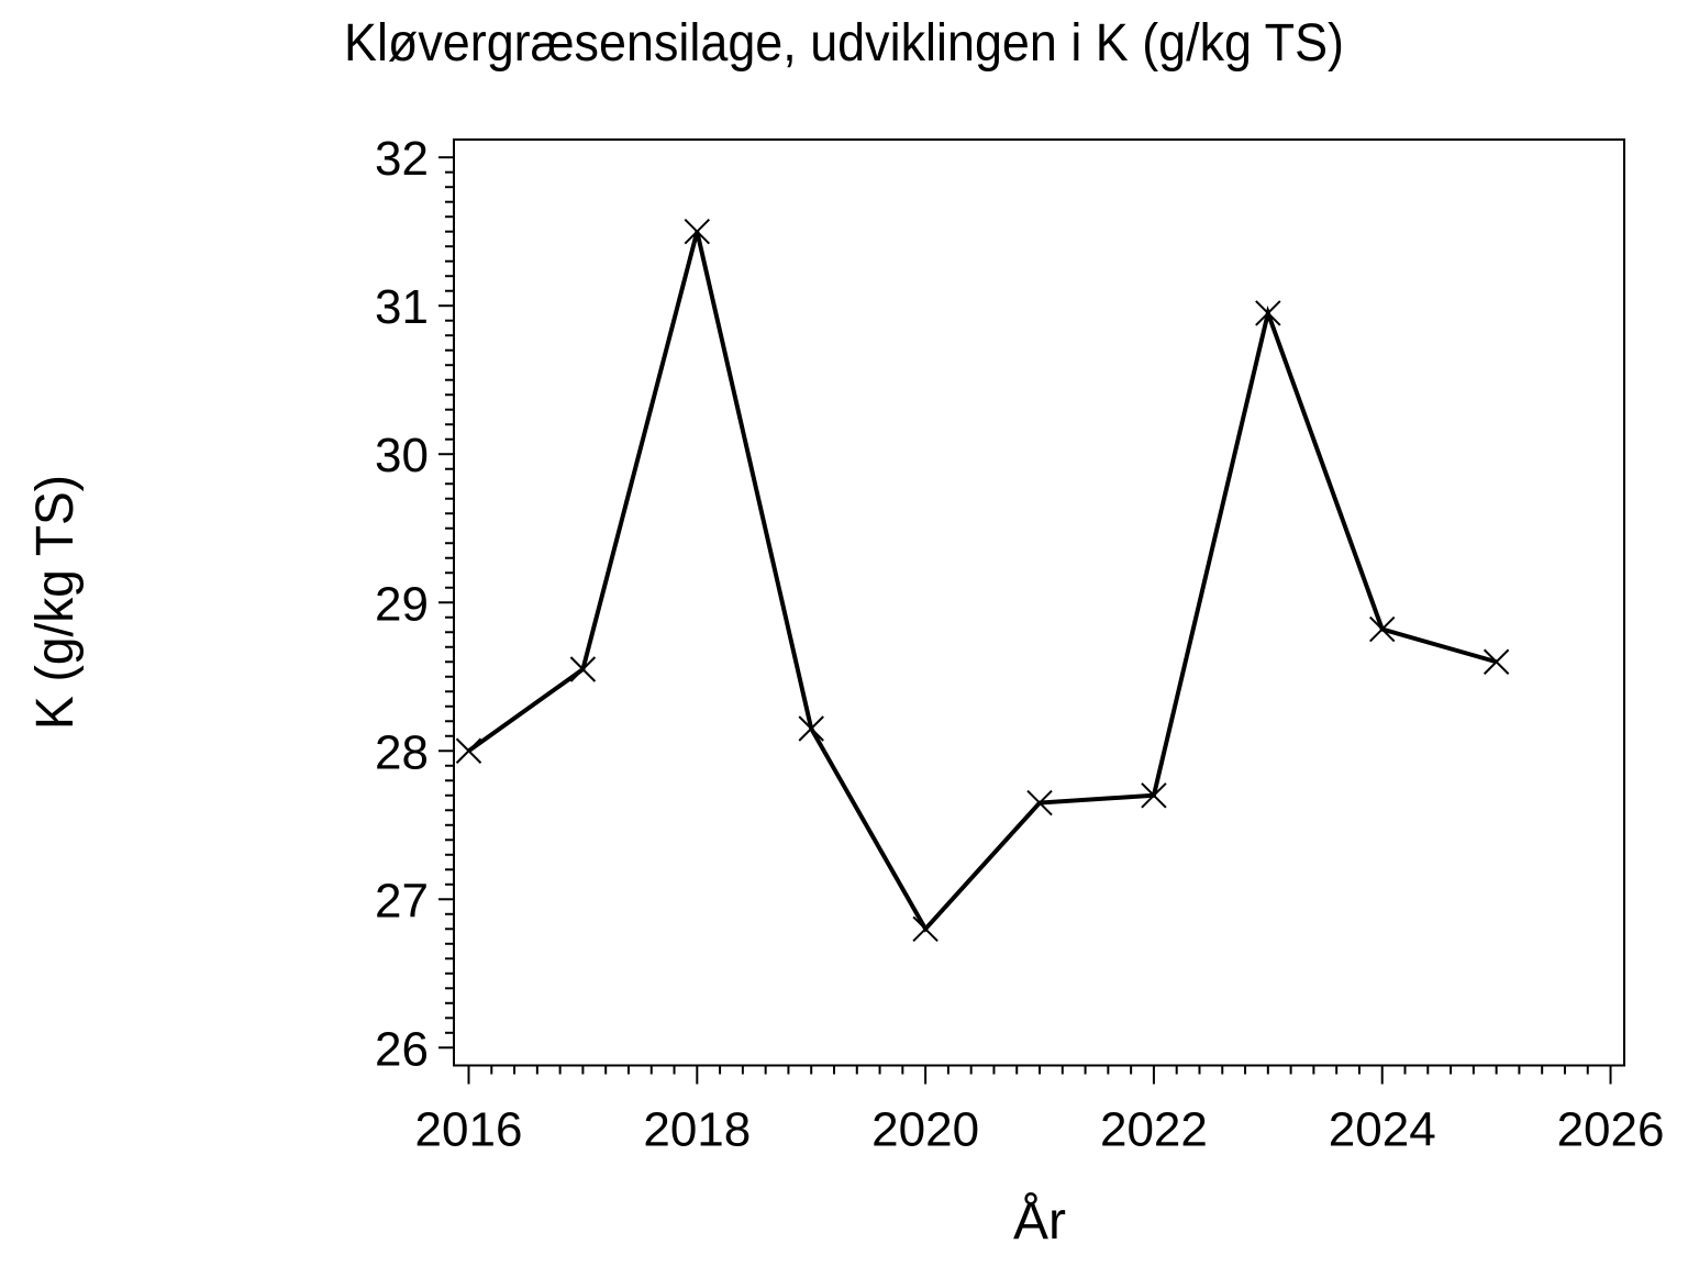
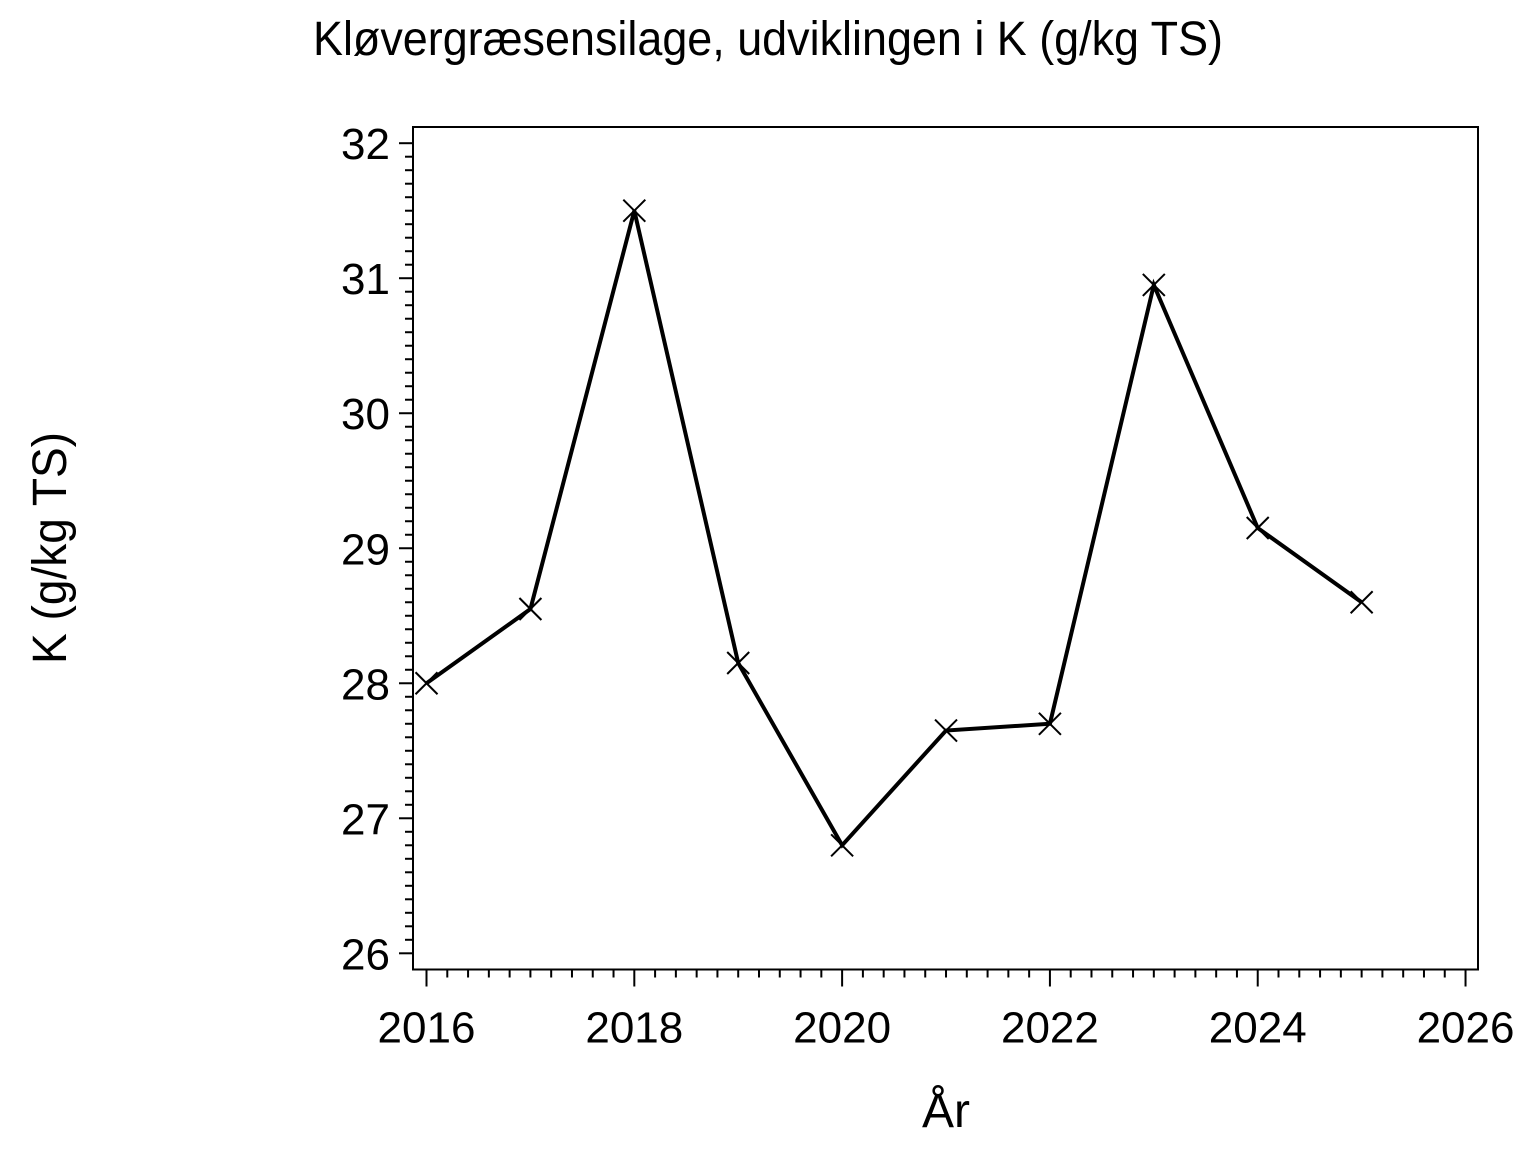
2024: 28.82 -> 29.15
